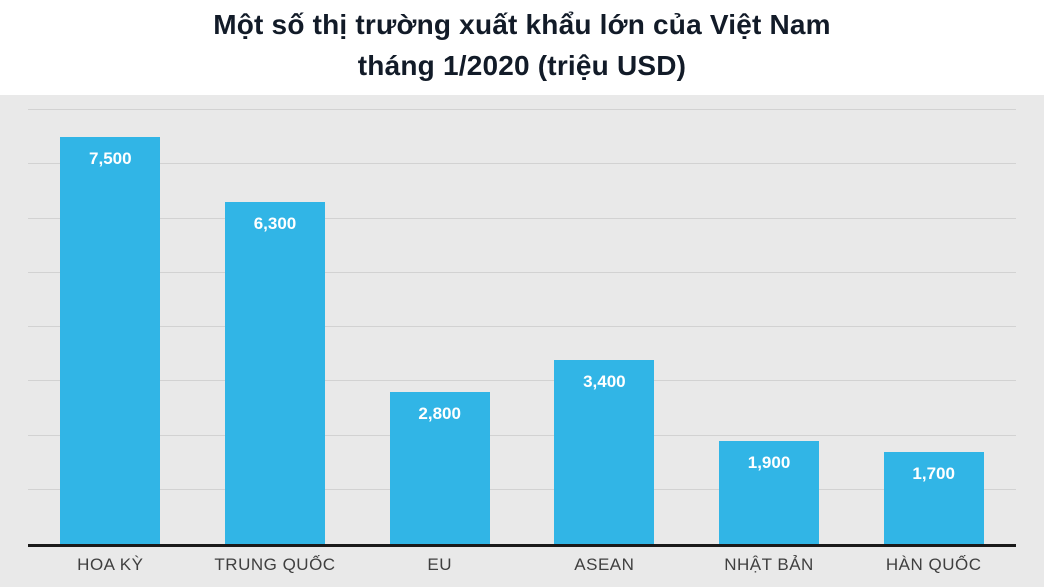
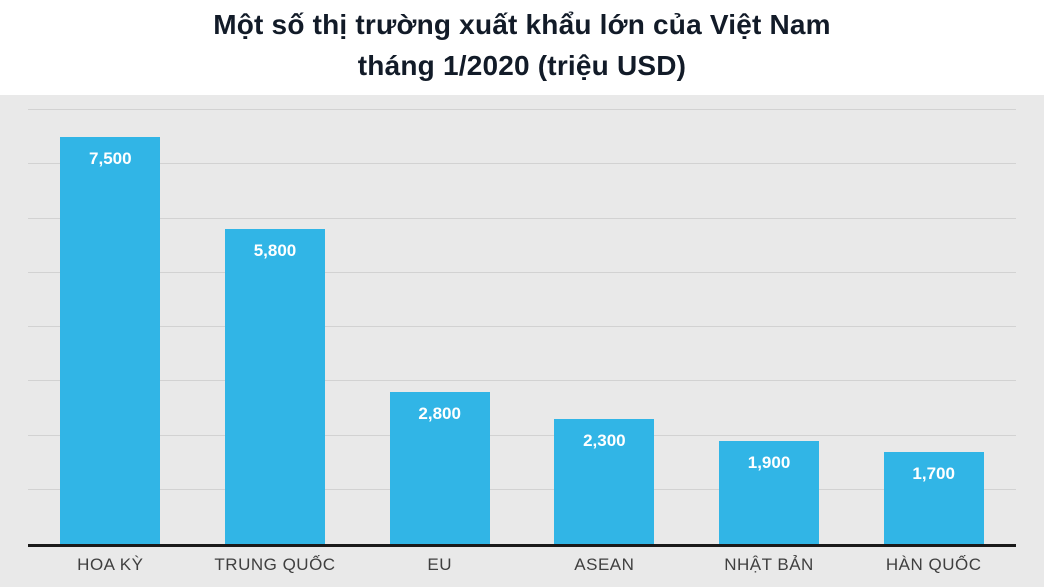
TRUNG QUỐC: 6,300 -> 5,800
ASEAN: 3,400 -> 2,300
